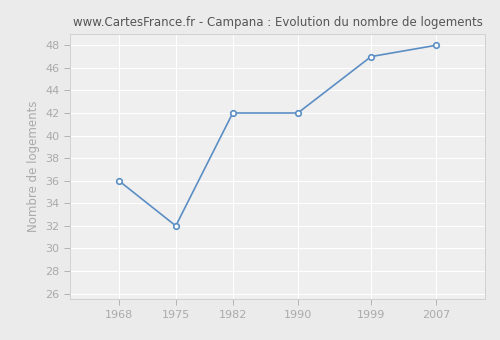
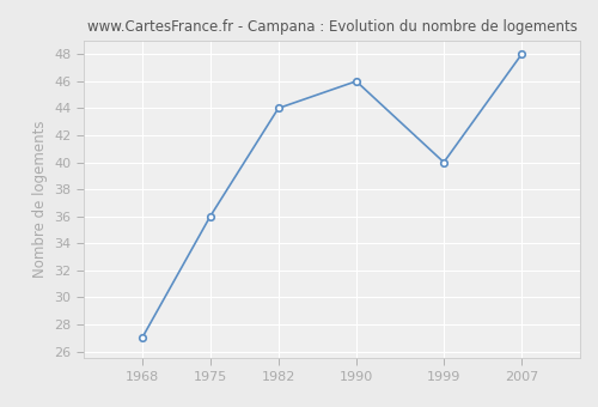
1968: 36 -> 27
1975: 32 -> 36
1982: 42 -> 44
1990: 42 -> 46
1999: 47 -> 40
